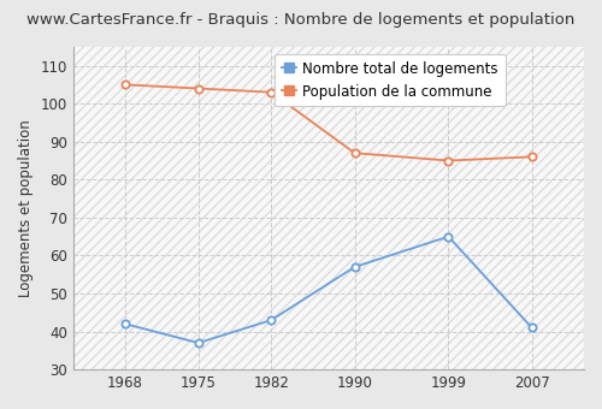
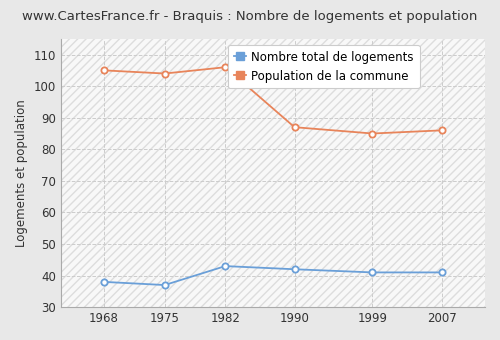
Nombre total de logements/1968: 42 -> 38
Population de la commune/1982: 103 -> 106
Nombre total de logements/1990: 57 -> 42
Nombre total de logements/1999: 65 -> 41
